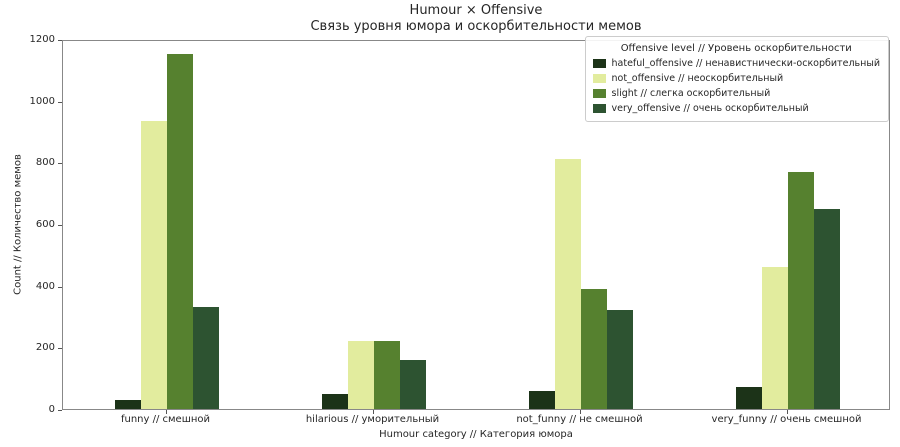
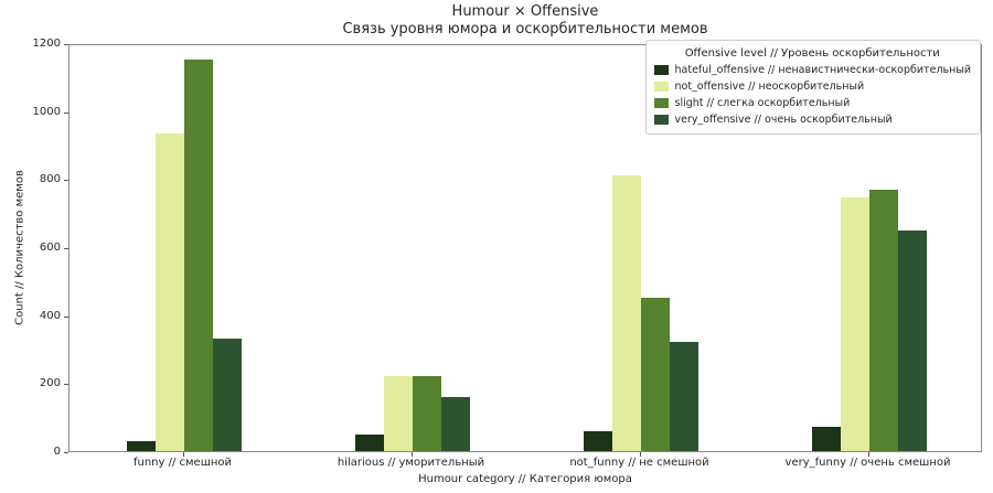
slight // слегка оскорбительный/not_funny // не смешной: 390 -> 450
not_offensive // неоскорбительный/very_funny // очень смешной: 460 -> 740
